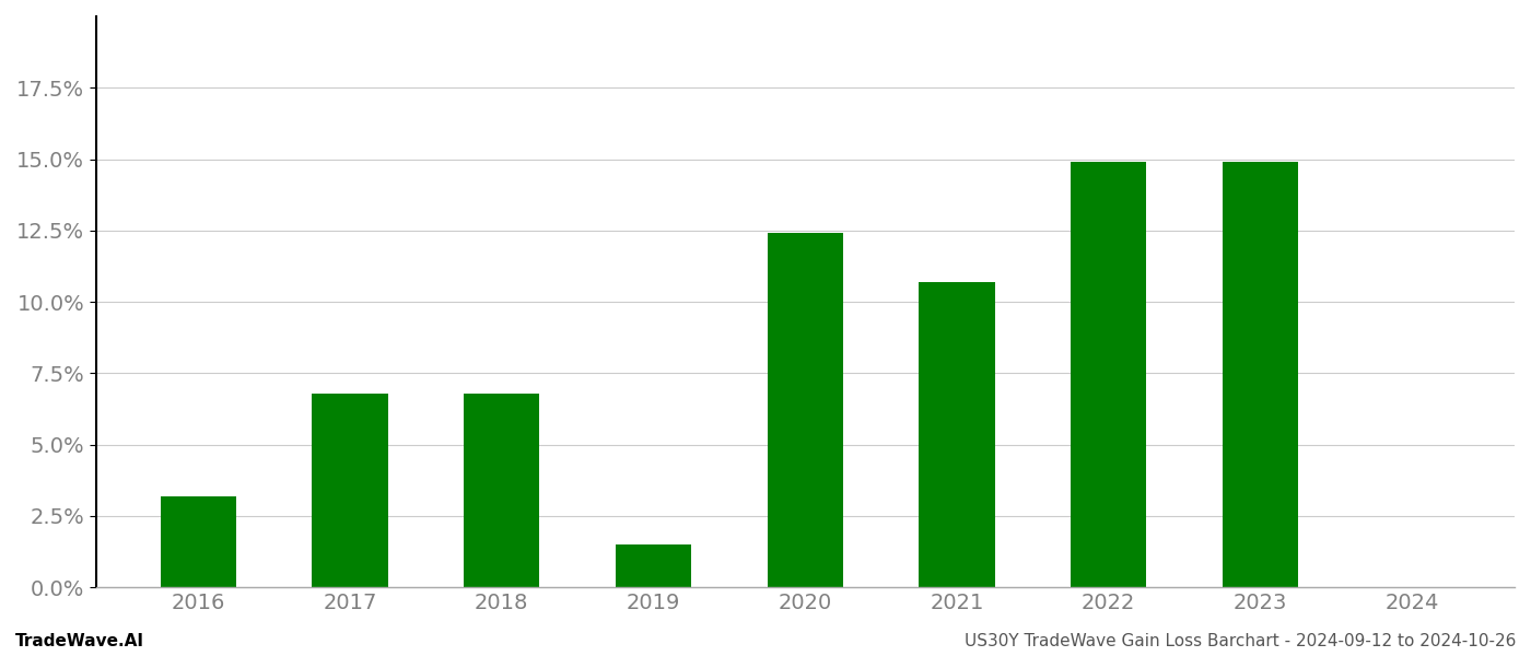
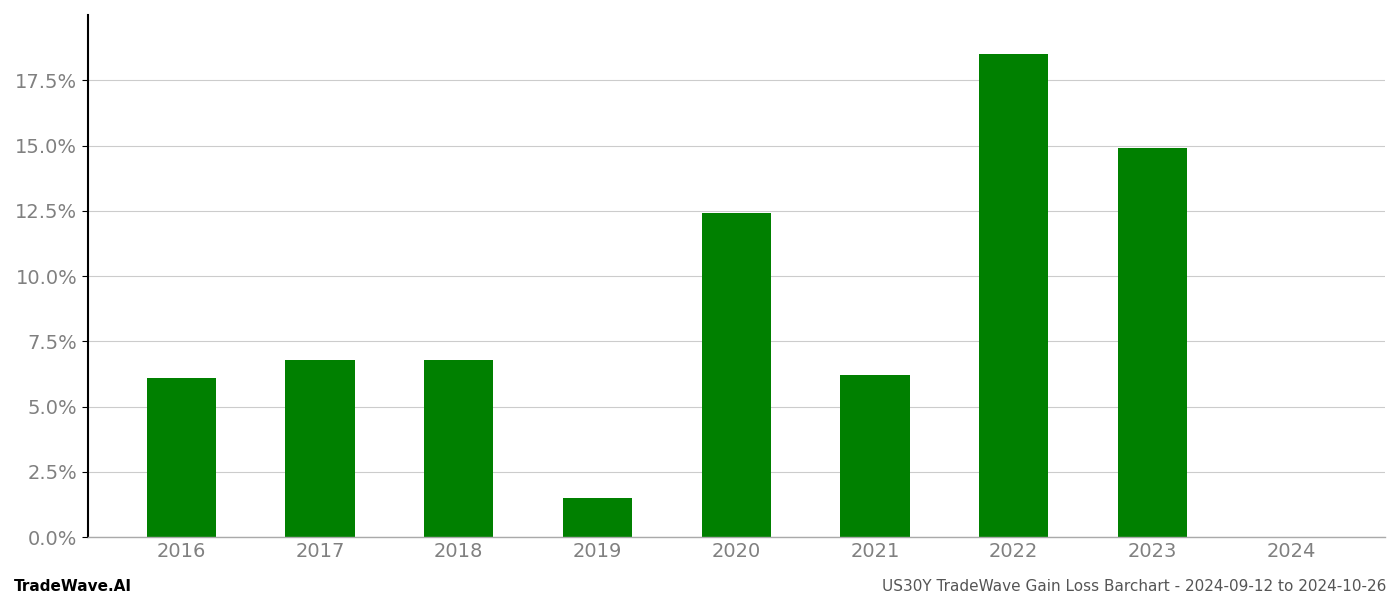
2016: 3.2% -> 6.1%
2021: 10.7% -> 6.2%
2022: 14.9% -> 18.5%
